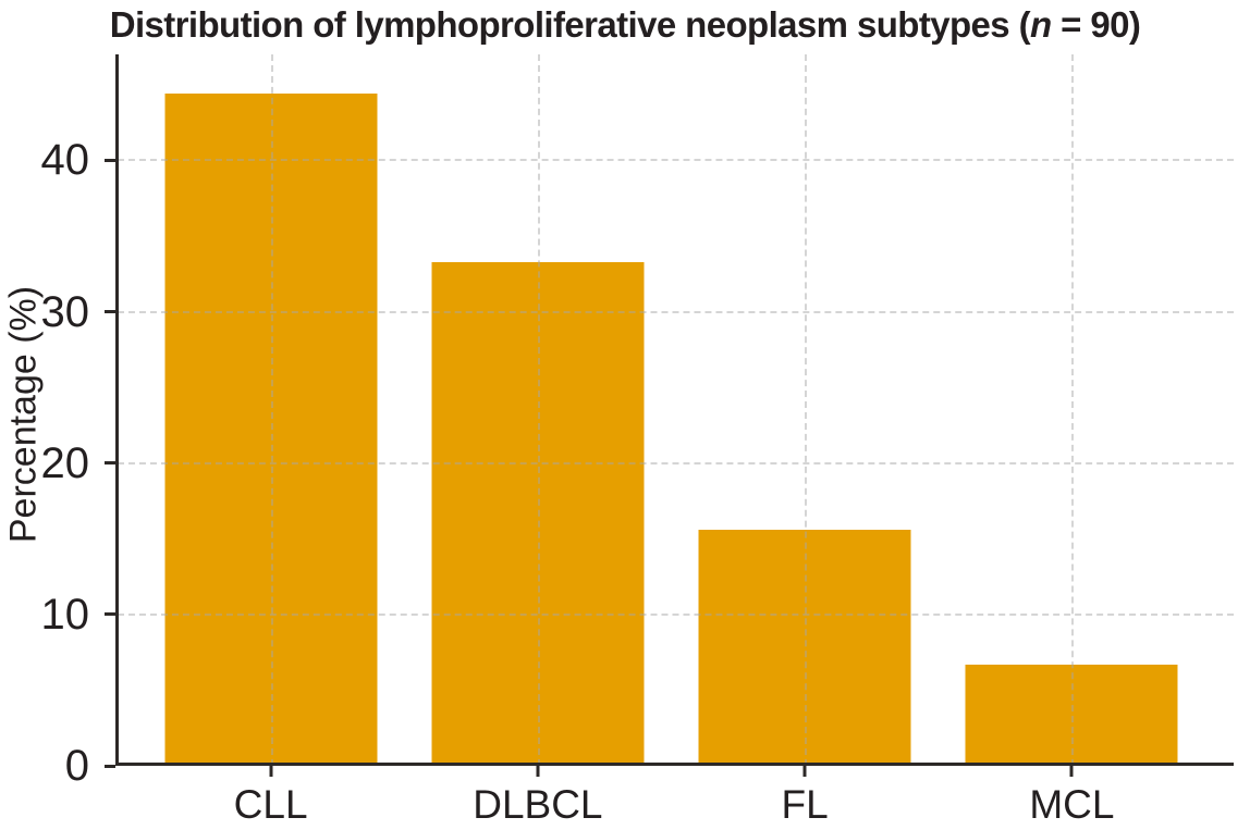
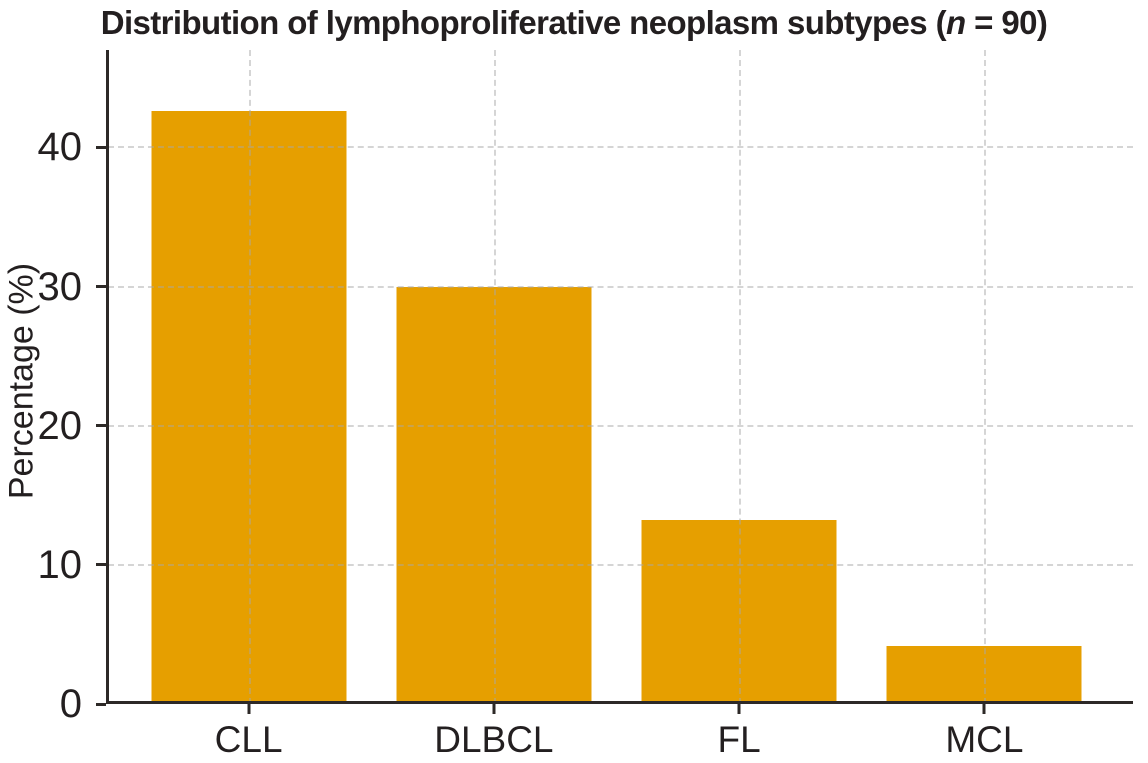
CLL: 44.4 -> 42.6
DLBCL: 33.3 -> 30.0
FL: 15.6 -> 13.2
MCL: 6.7 -> 4.2
